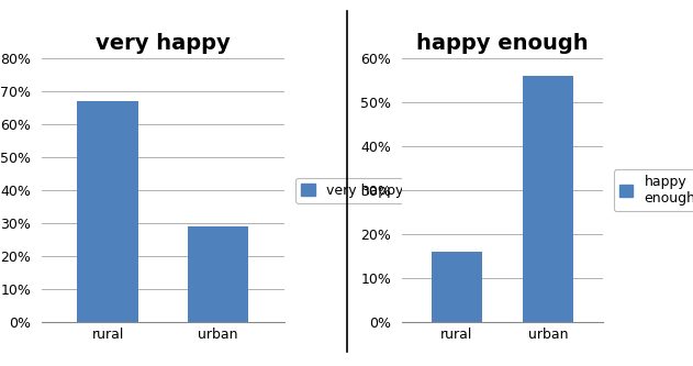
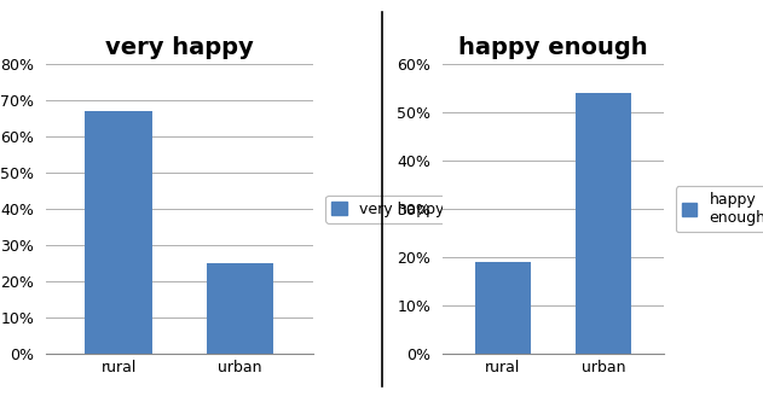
very happy/urban: 29% -> 25%
happy enough/rural: 16% -> 19%
happy enough/urban: 56% -> 54%
